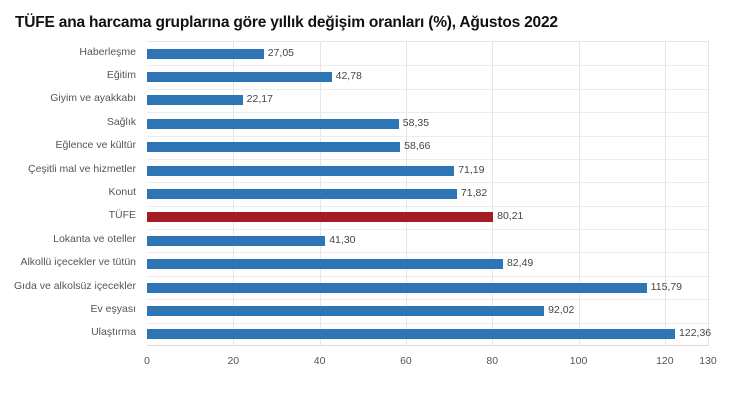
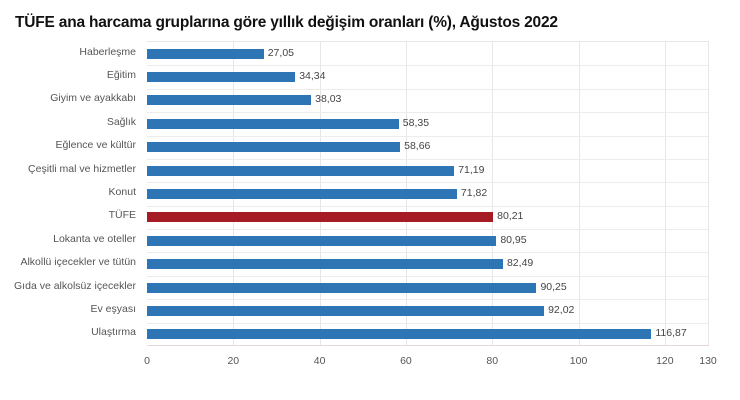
Eğitim: 42,78 -> 34,34
Giyim ve ayakkabı: 22,17 -> 38,03
Lokanta ve oteller: 41,30 -> 80,95
Gıda ve alkolsüz içecekler: 115,79 -> 90,25
Ulaştırma: 122,36 -> 116,87
